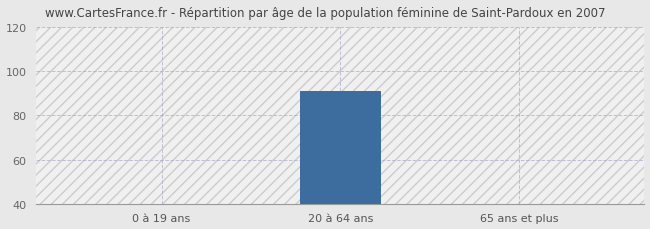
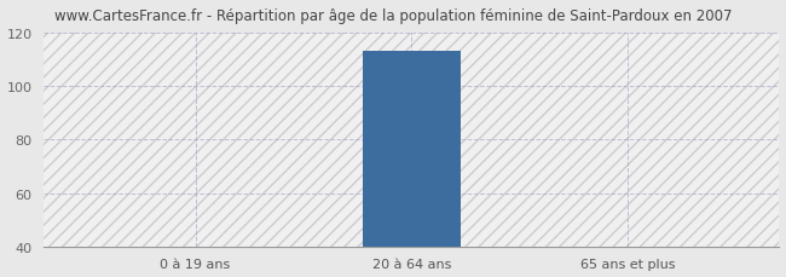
20 à 64 ans: 91 -> 113
